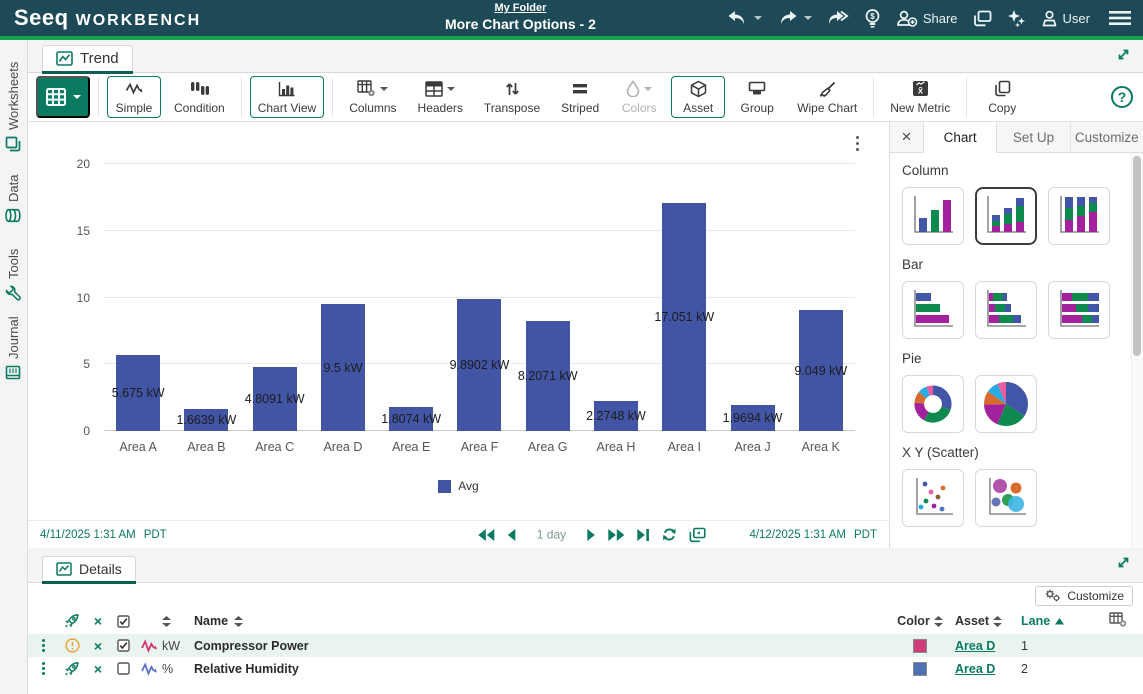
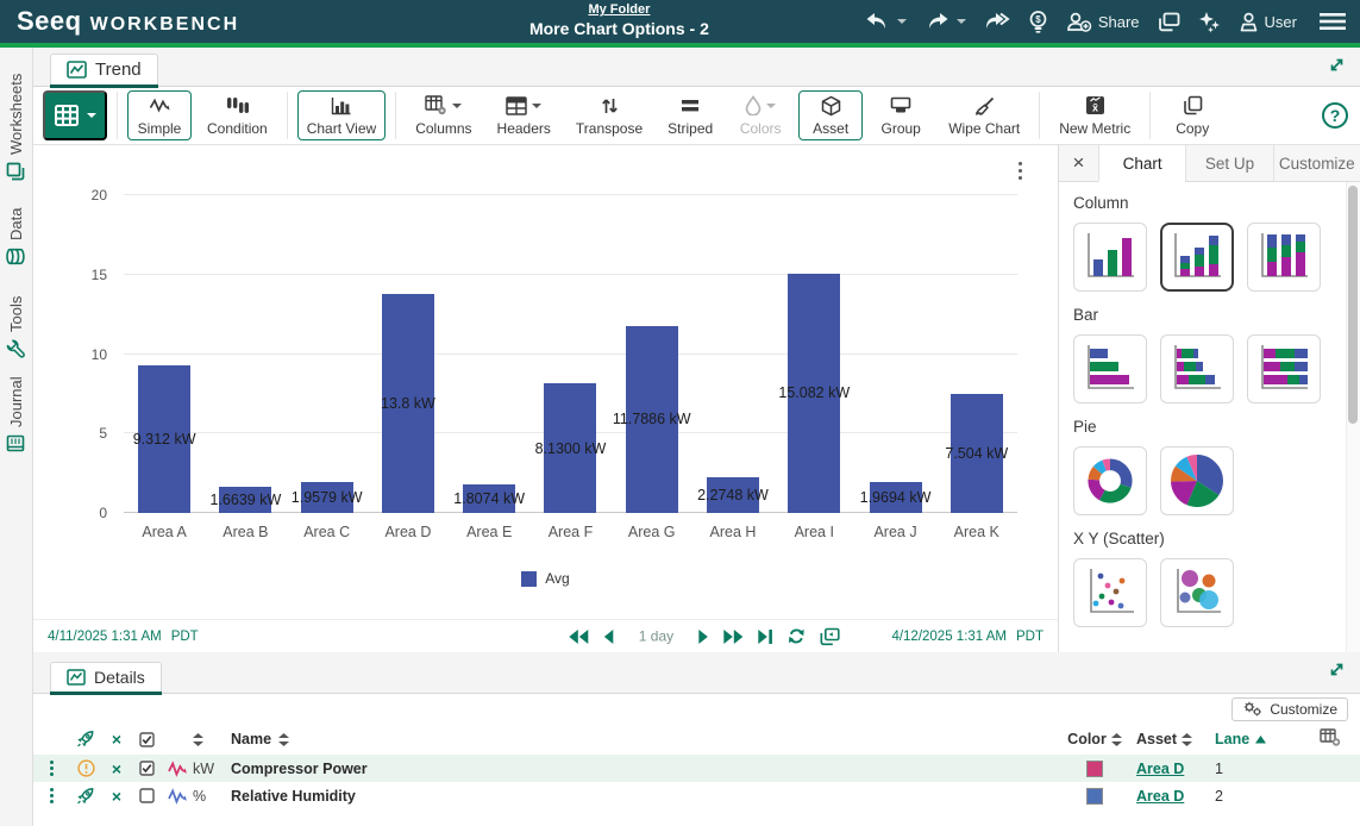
Area A: 5.675 -> 9.312
Area C: 4.8091 -> 1.9579
Area D: 9.5 -> 13.8
Area F: 9.8902 -> 8.1300
Area G: 8.2071 -> 11.7886
Area I: 17.051 -> 15.082
Area K: 9.049 -> 7.504
